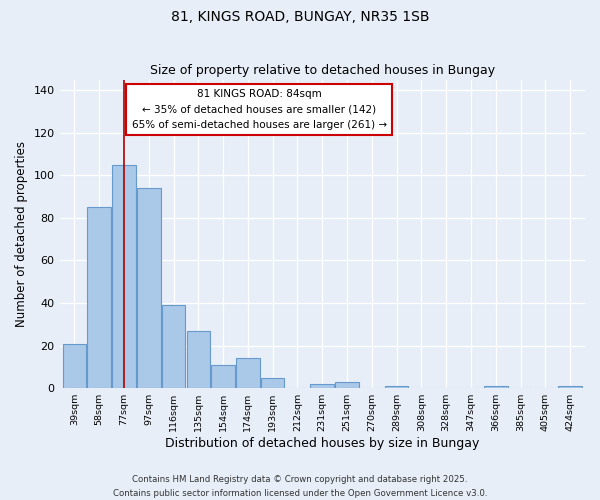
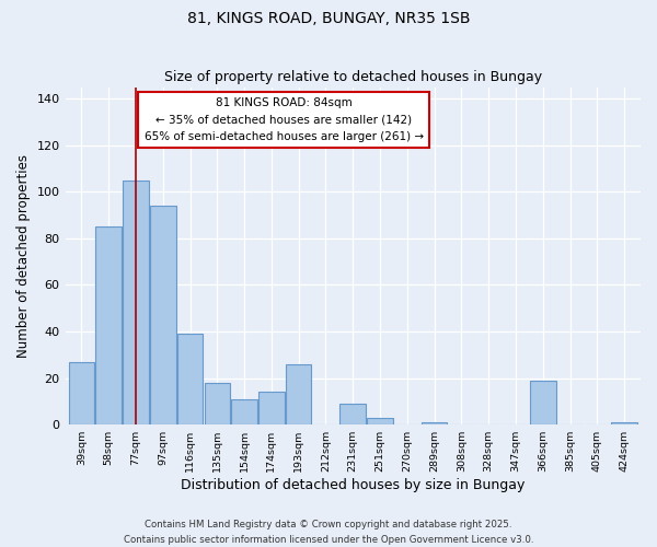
39sqm: 21 -> 27
135sqm: 27 -> 18
193sqm: 5 -> 26
231sqm: 2 -> 9
366sqm: 1 -> 19
